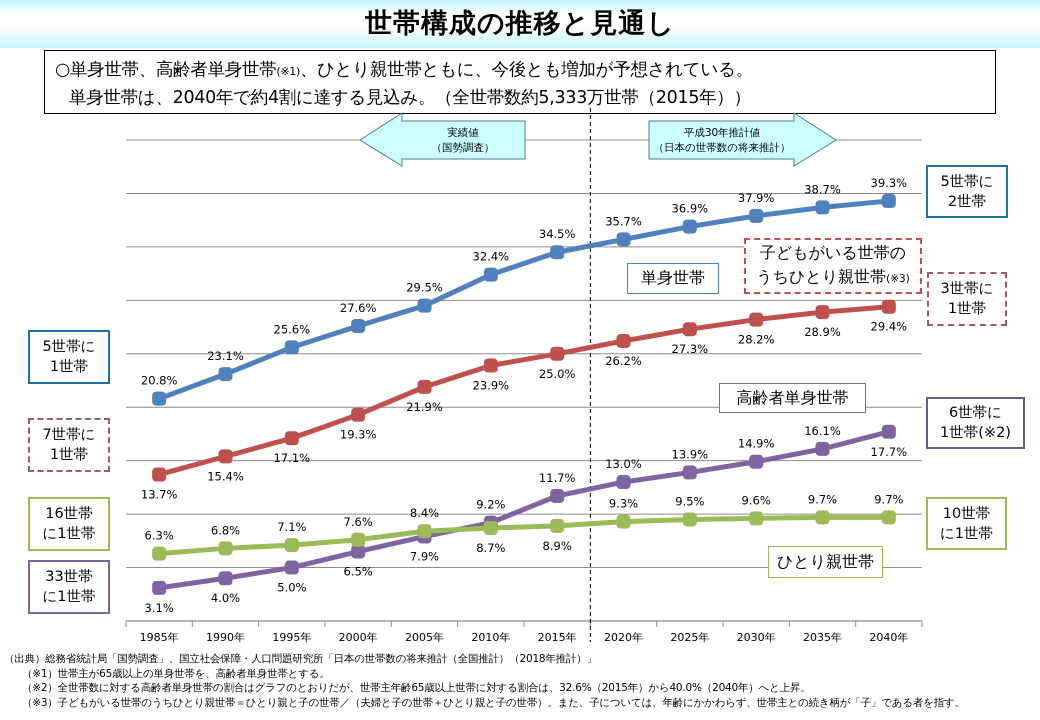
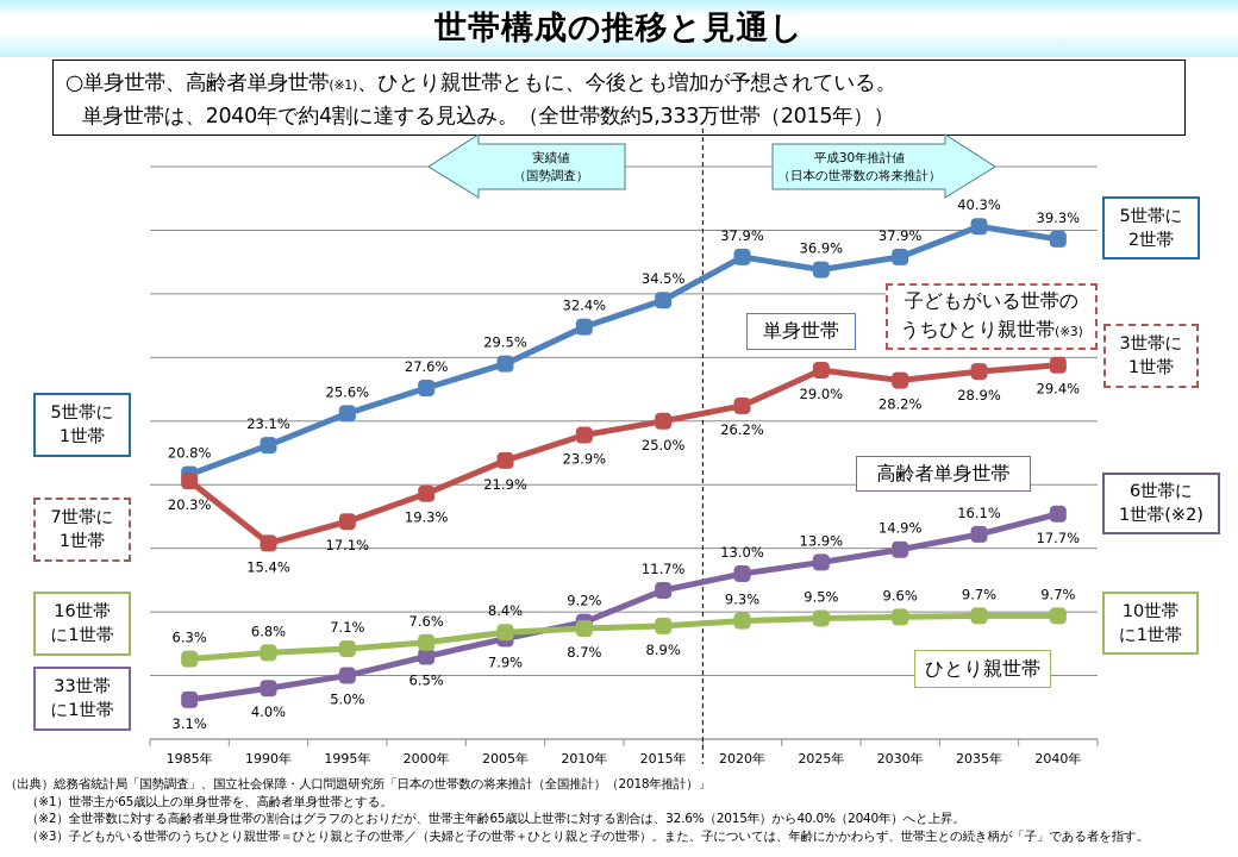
子どもがいる世帯のうちひとり親世帯(※3)/1985年: 13.7% -> 20.3%
単身世帯/2020年: 35.7% -> 37.9%
子どもがいる世帯のうちひとり親世帯(※3)/2025年: 27.3% -> 29.0%
単身世帯/2035年: 38.7% -> 40.3%
